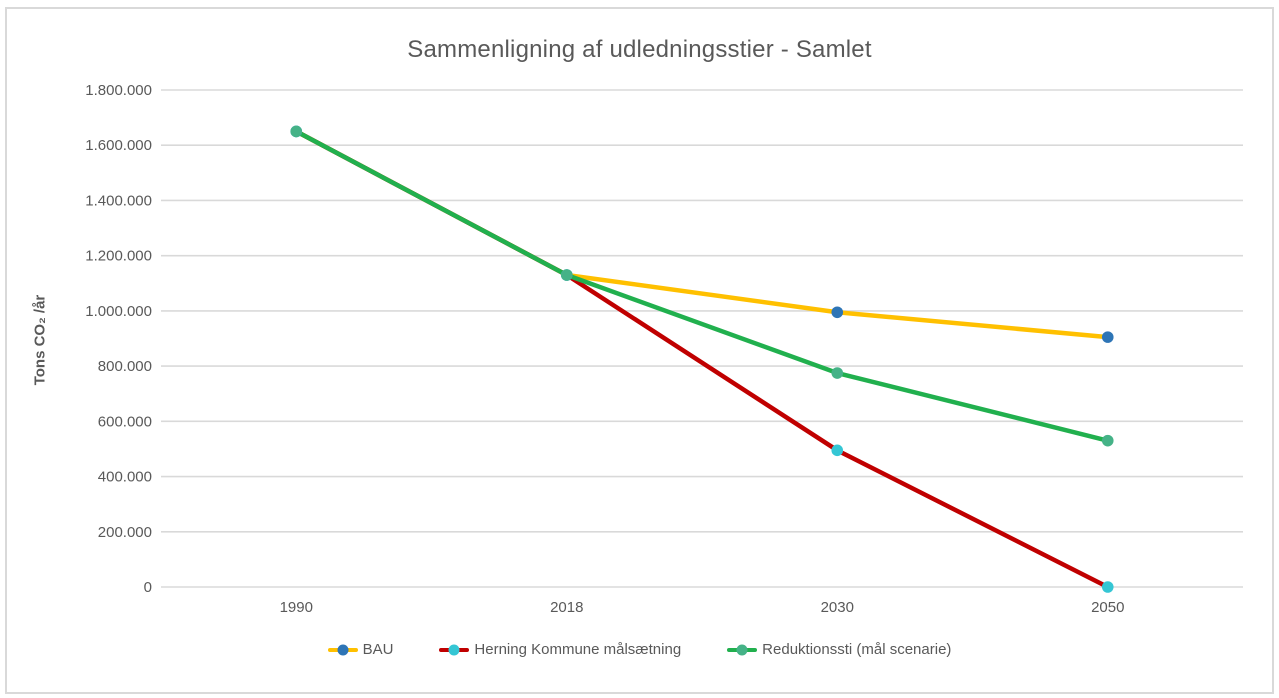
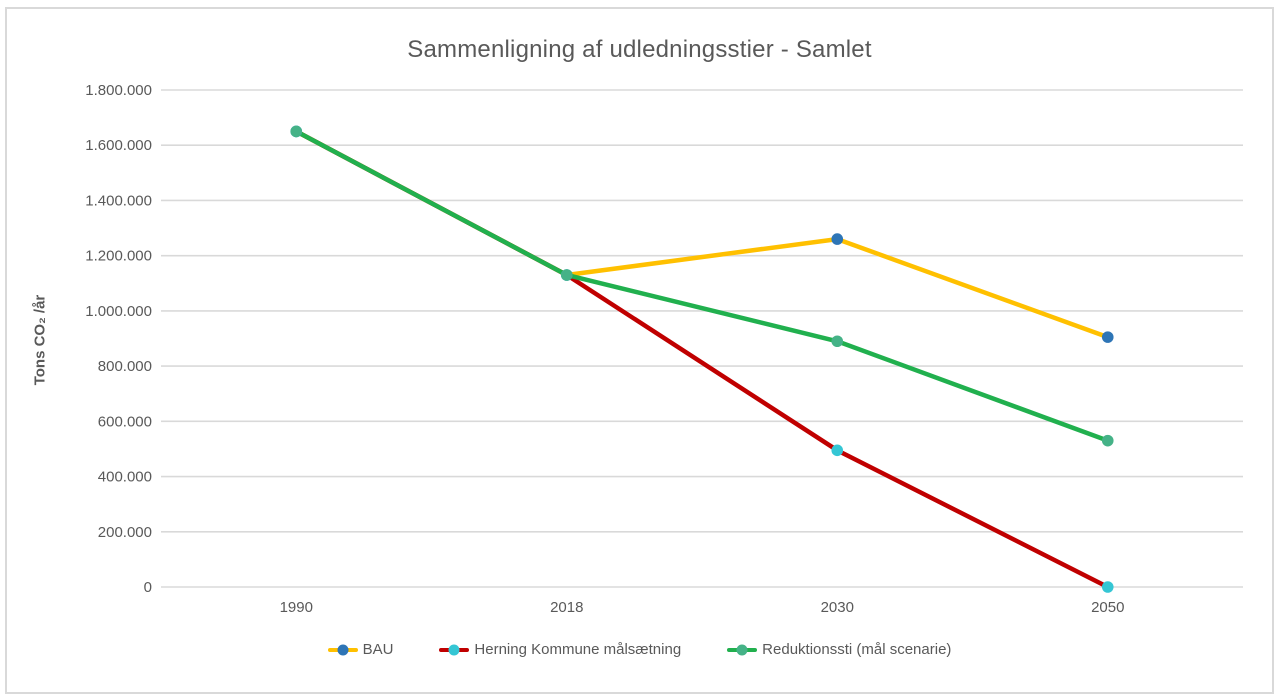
BAU/2030: 1000000 -> 1260000
Reduktionssti (mål scenarie)/2030: 780000 -> 890000
